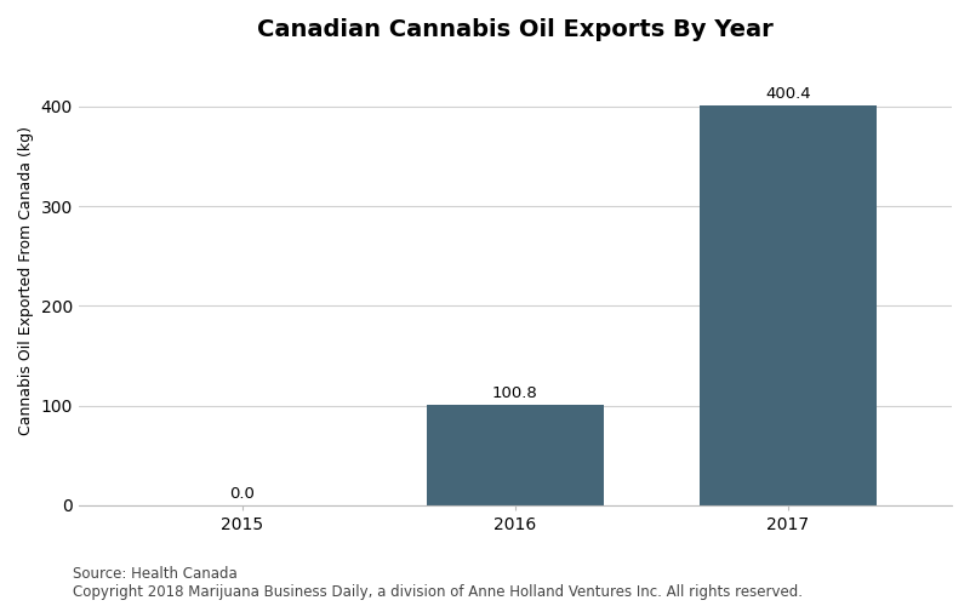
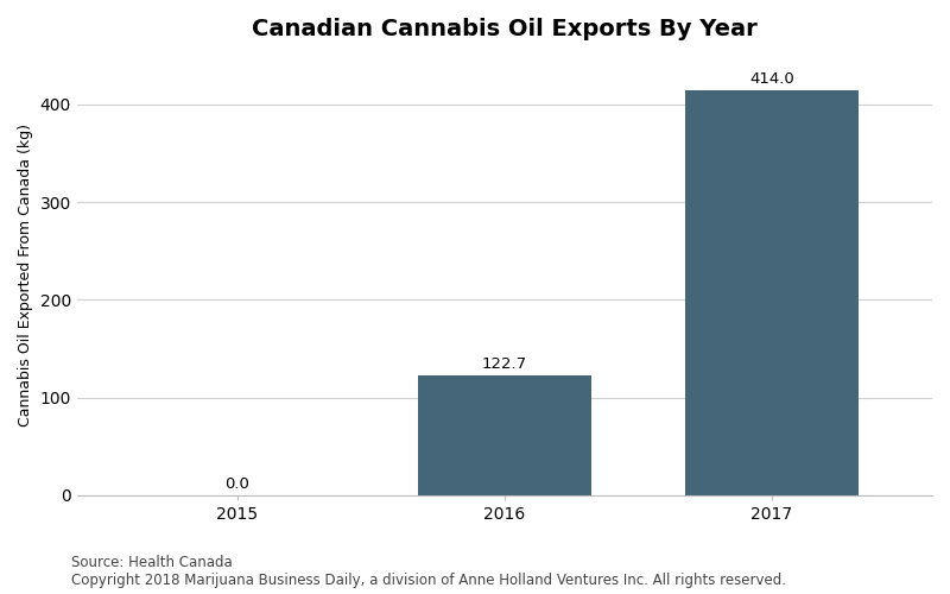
2016: 100.8 -> 122.7
2017: 400.4 -> 414.0
